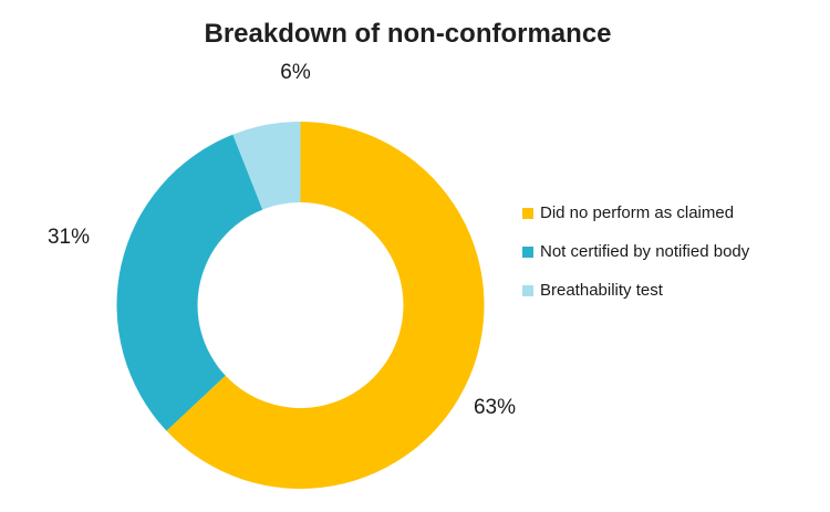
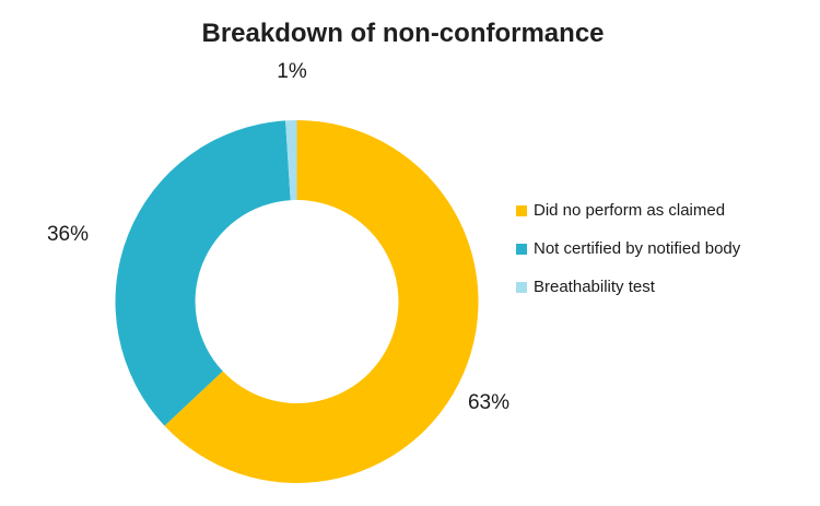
Not certified by notified body: 31% -> 36%
Breathability test: 6% -> 1%
